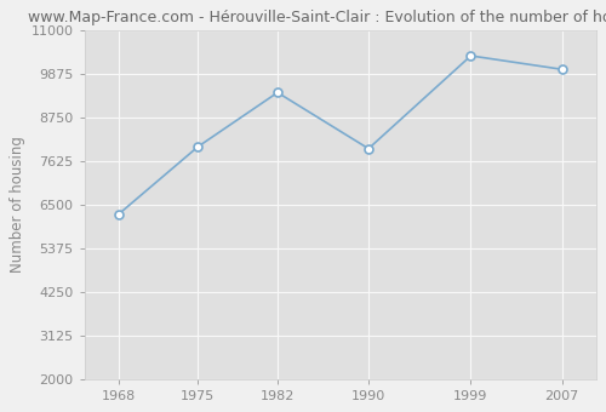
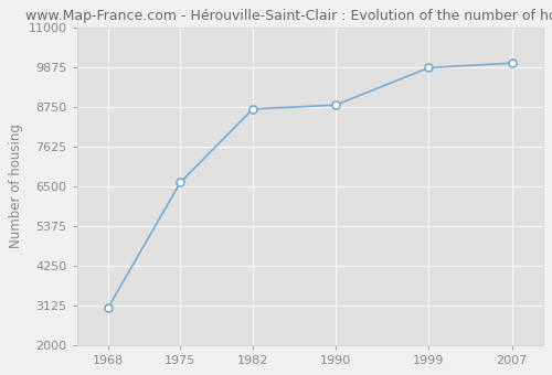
1968: 6250 -> 3040
1975: 8000 -> 6610
1982: 9400 -> 8700
1990: 7950 -> 8810
1999: 10350 -> 9870
